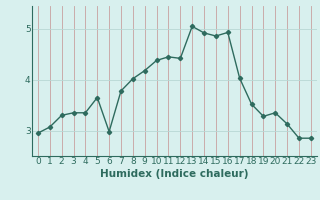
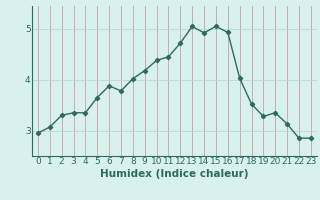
6: 2.98 -> 3.88
12: 4.42 -> 4.72
15: 4.86 -> 5.05
